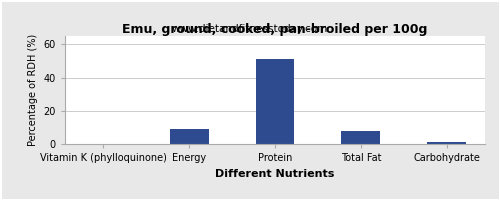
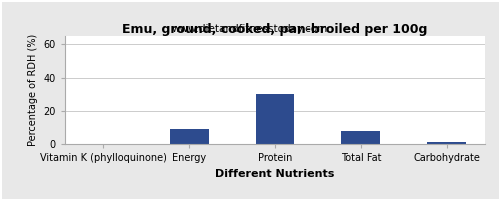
Protein: 51 -> 30
